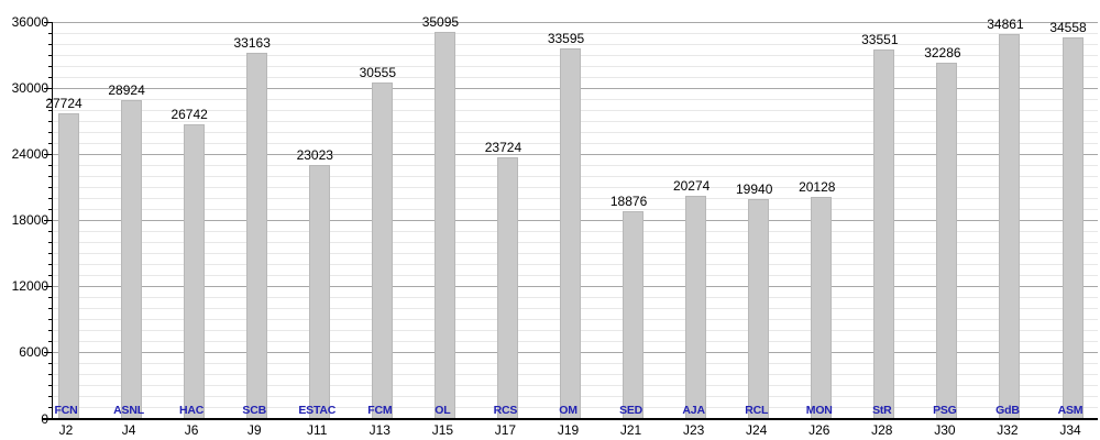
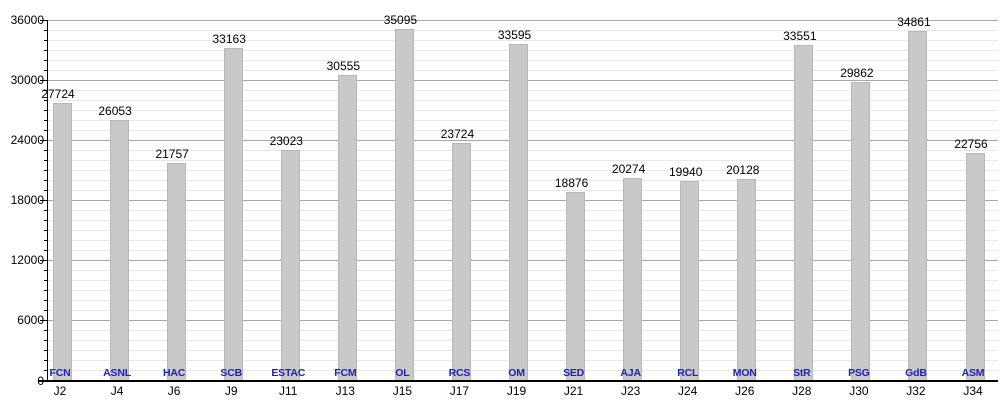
J4: 28924 -> 26053
J6: 26742 -> 21757
J30: 32286 -> 29862
J34: 34558 -> 22756
